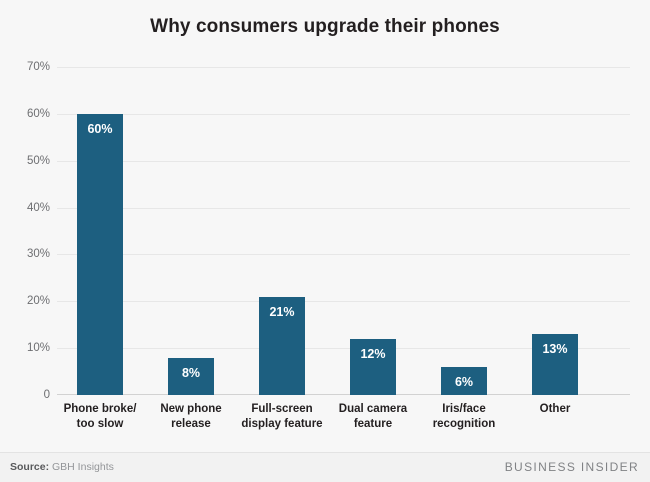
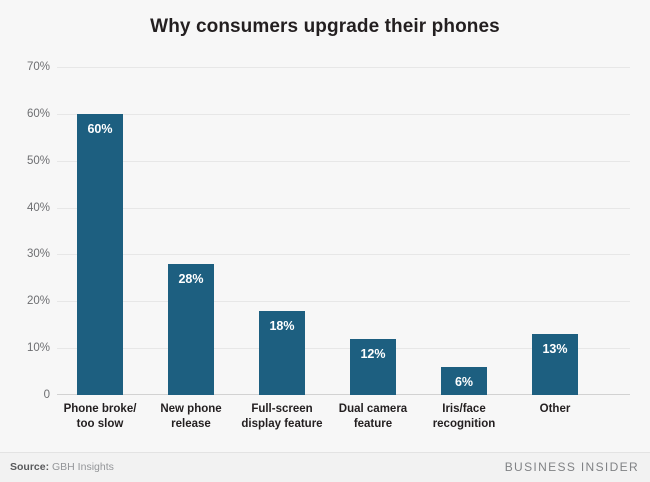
New phone release: 8% -> 28%
Full-screen display feature: 21% -> 18%
